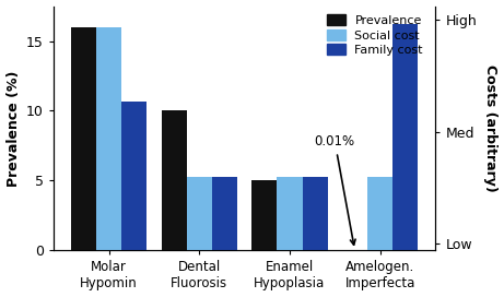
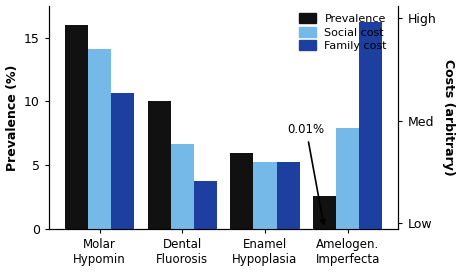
Social cost/Molar Hypomin: 16.0 -> 14.1
Social cost/Dental Fluorosis: 5.3 -> 6.7
Family cost/Dental Fluorosis: 5.3 -> 3.8
Prevalence/Enamel Hypoplasia: 5.0 -> 6.0
Prevalence/Amelogen. Imperfecta: 0.1 -> 2.6
Social cost/Amelogen. Imperfecta: 5.3 -> 7.9
